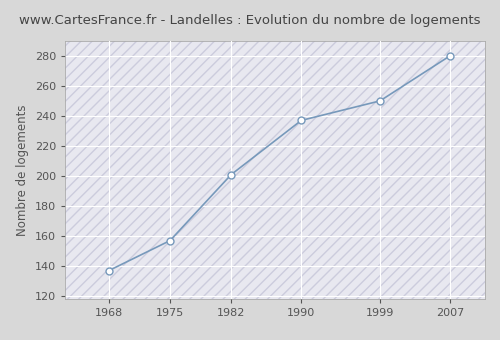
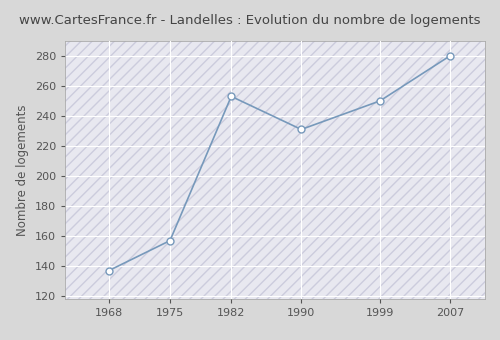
1982: 201 -> 253
1990: 237 -> 231
